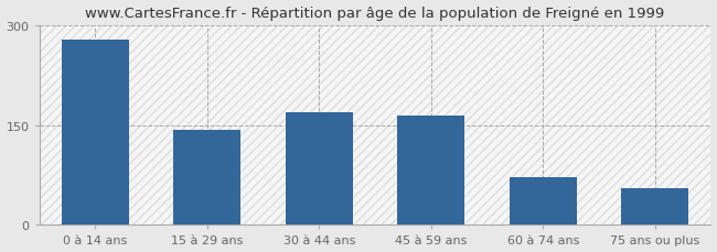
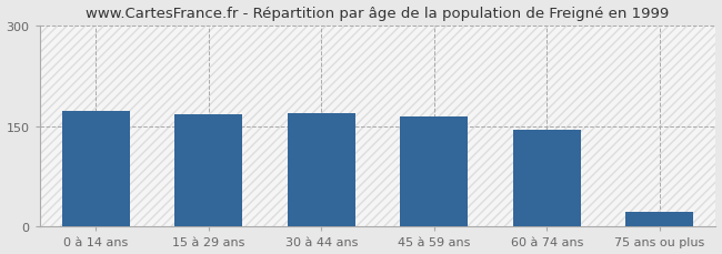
0 à 14 ans: 278 -> 172
15 à 29 ans: 142 -> 167
60 à 74 ans: 72 -> 145
75 ans ou plus: 56 -> 22
